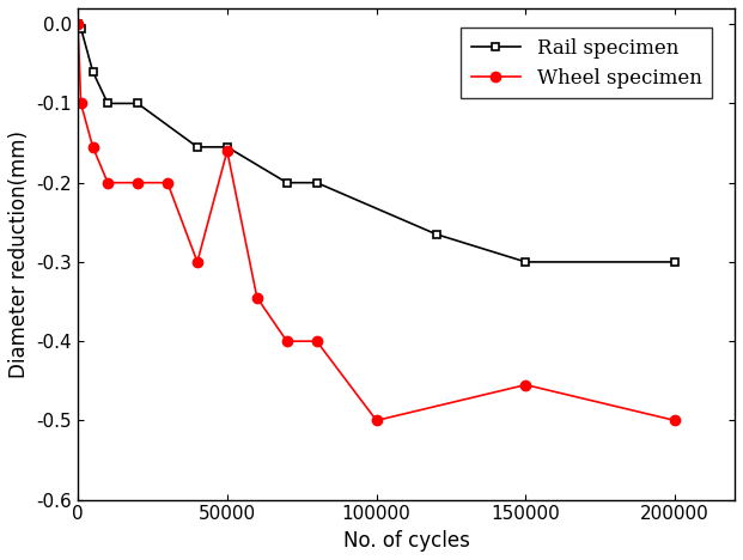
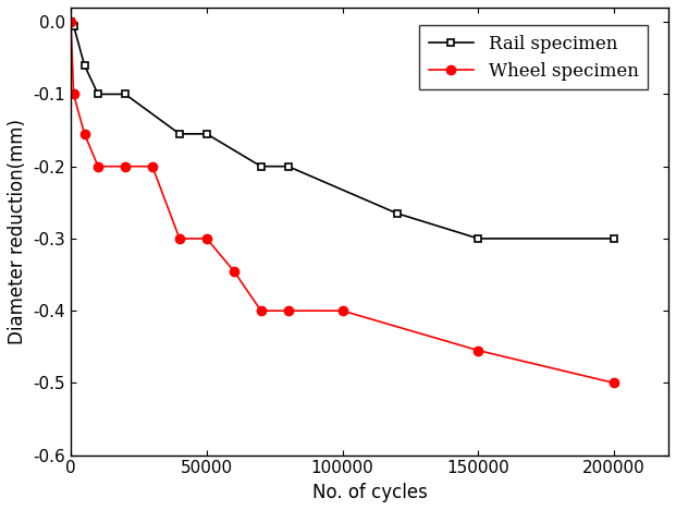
Wheel specimen/50000: -0.160 -> -0.300
Wheel specimen/100000: -0.500 -> -0.400
